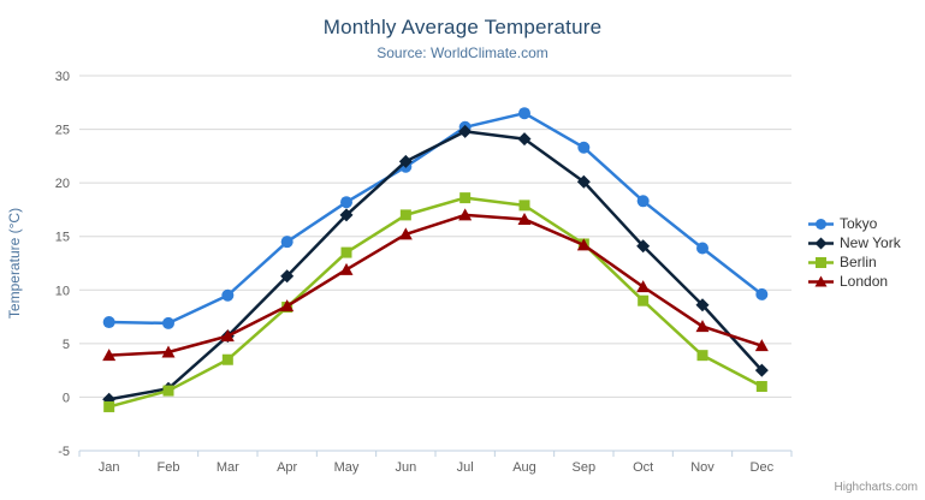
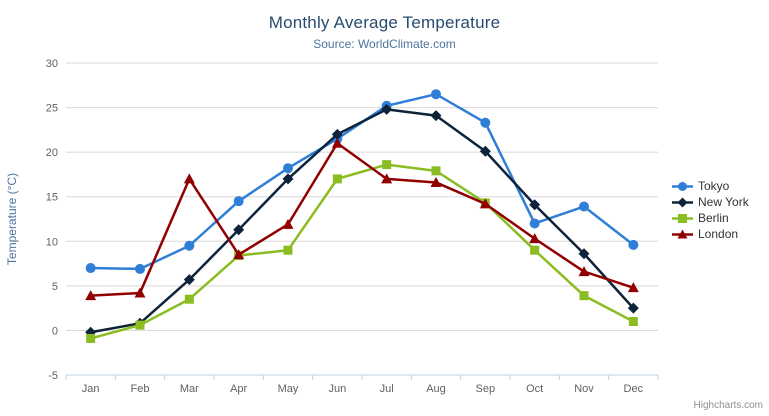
London/Mar: 6 -> 17
Berlin/May: 14 -> 9
London/Jun: 15 -> 21
Tokyo/Oct: 18 -> 12
